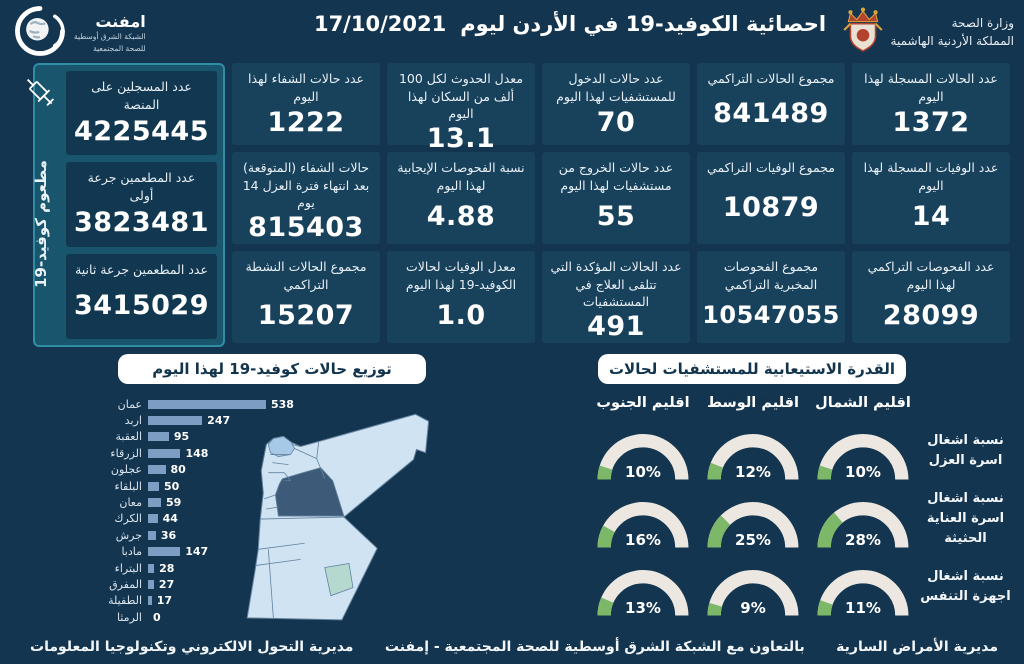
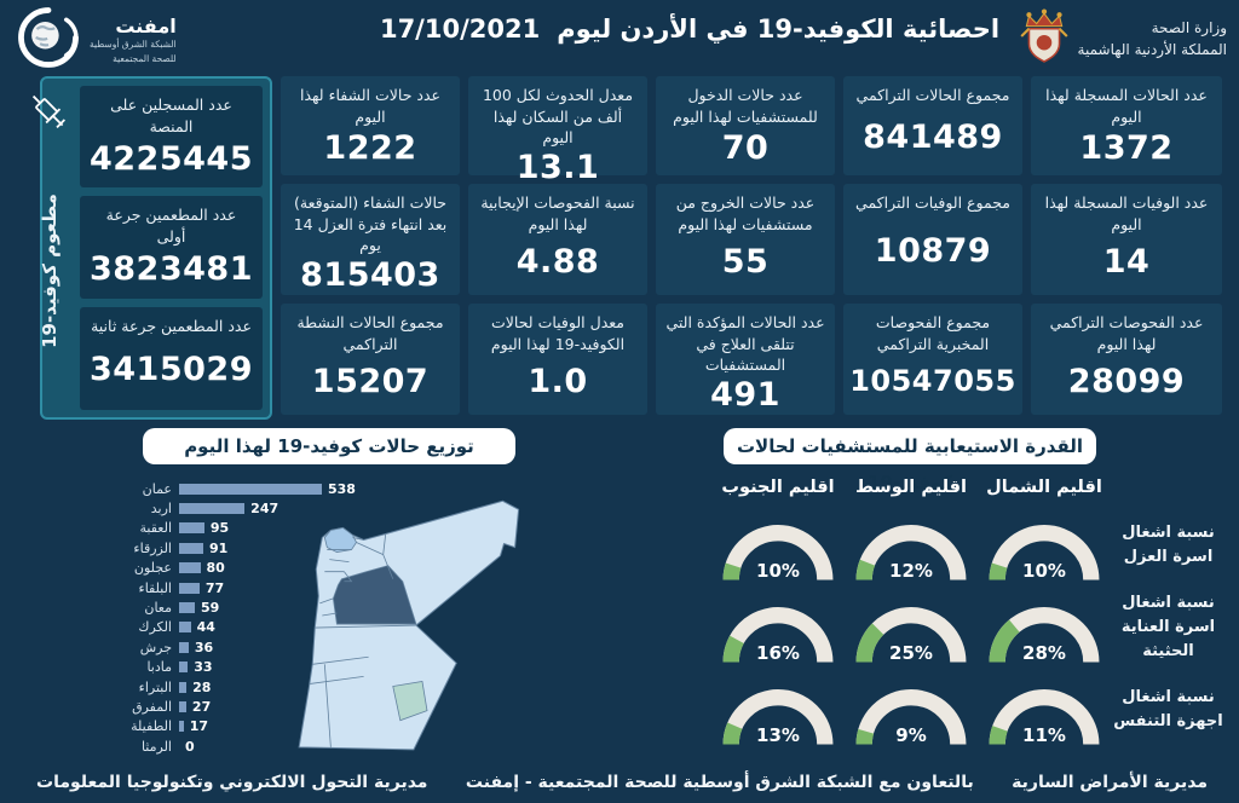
توزيع حالات كوفيد-19 لهذا اليوم/الزرقاء: 148 -> 91
توزيع حالات كوفيد-19 لهذا اليوم/البلقاء: 50 -> 77
توزيع حالات كوفيد-19 لهذا اليوم/مادبا: 147 -> 33
